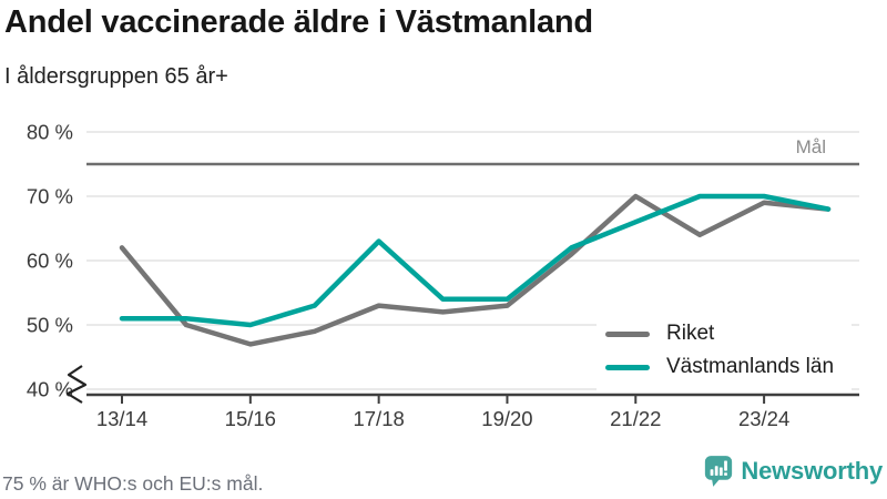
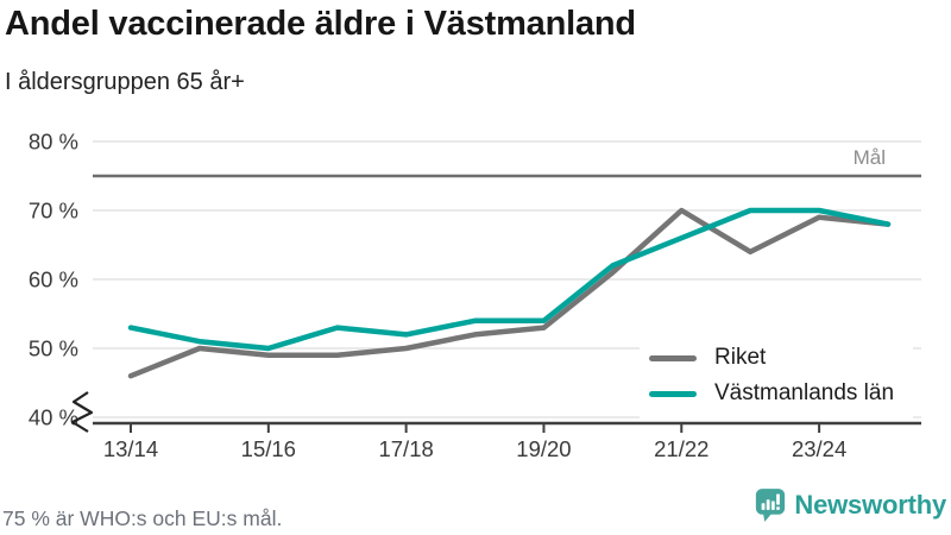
Riket/13/14: 62% -> 46%
Västmanlands län/13/14: 51% -> 53%
Riket/15/16: 47% -> 49%
Riket/17/18: 53% -> 50%
Västmanlands län/17/18: 63% -> 52%
